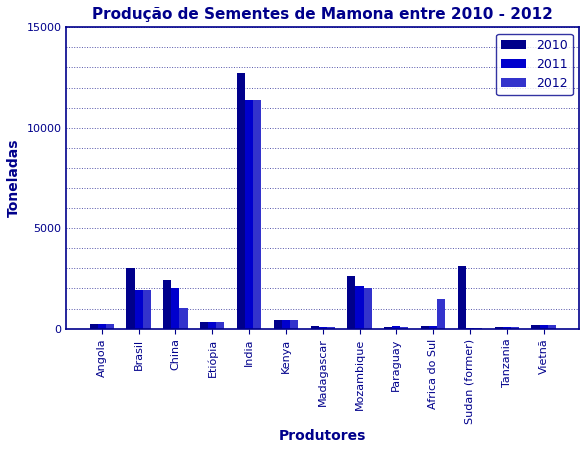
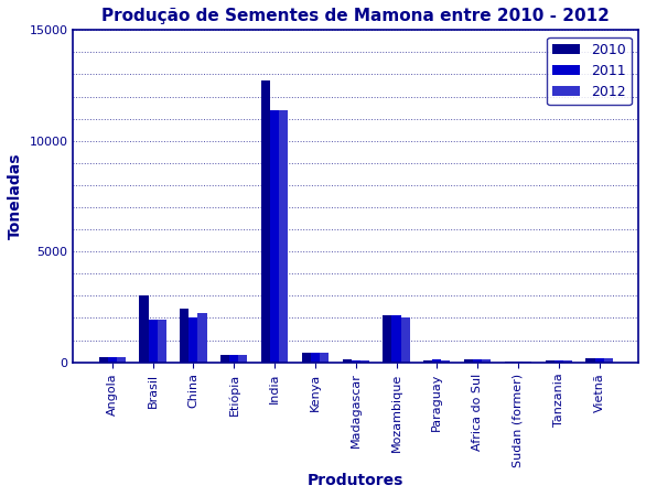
2012/China: 1050 -> 2200
2010/Mozambique: 2600 -> 2100
2012/Africa do Sul: 1500 -> 130
2010/Sudan (former): 3100 -> 50
